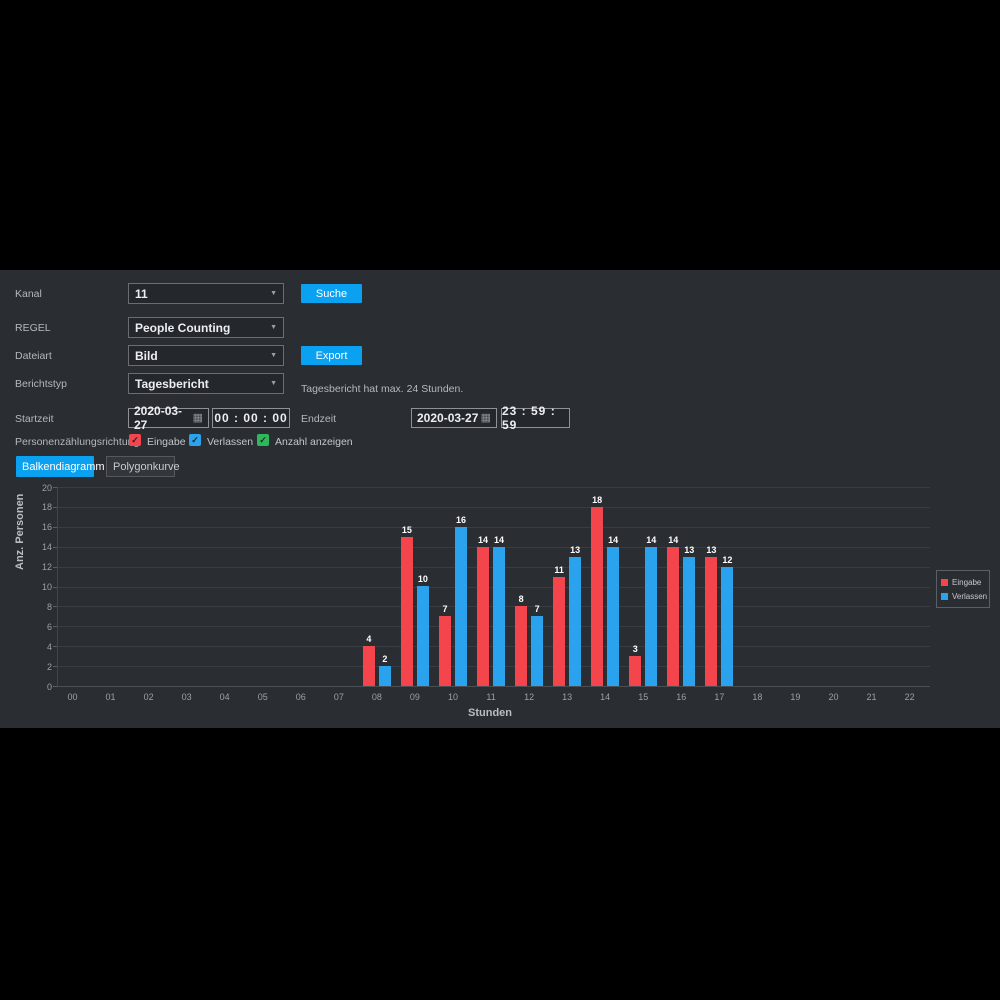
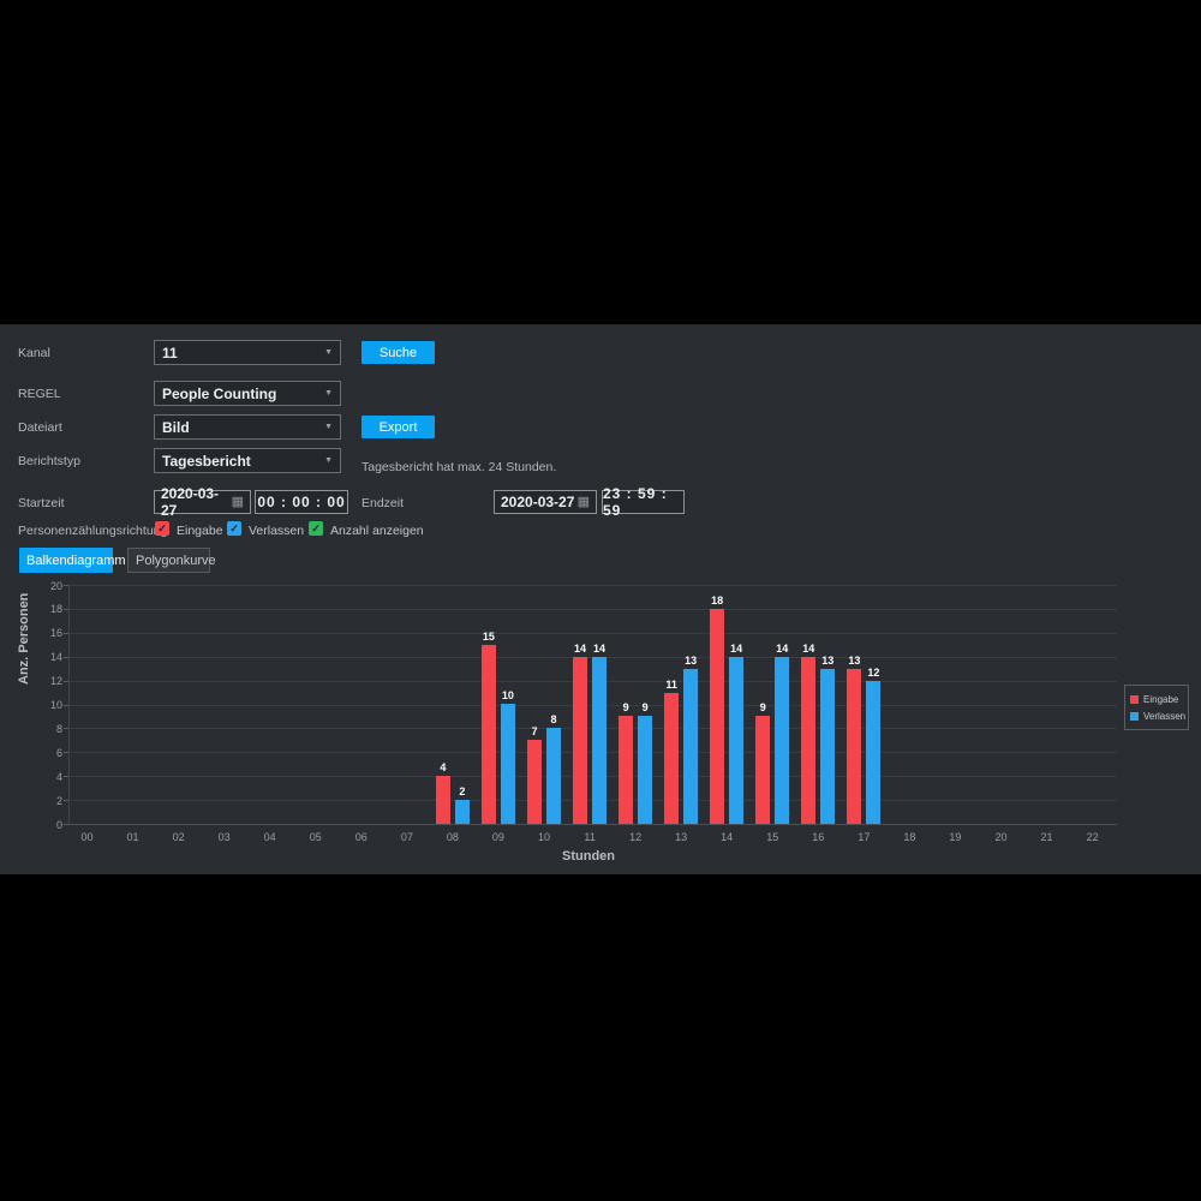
Verlassen/10: 16 -> 8
Eingabe/12: 8 -> 9
Verlassen/12: 7 -> 9
Eingabe/15: 3 -> 9
